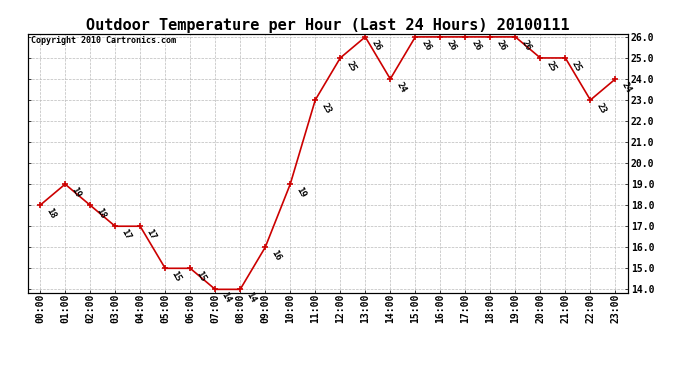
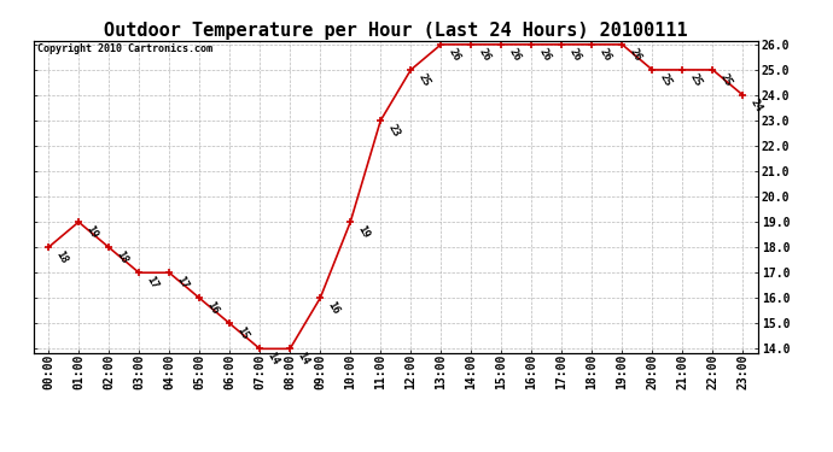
05:00: 15 -> 16
14:00: 24 -> 26
22:00: 23 -> 25
